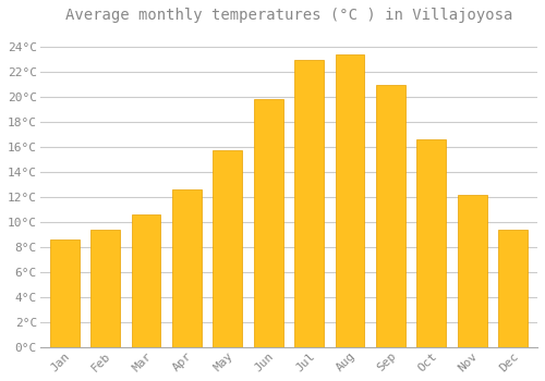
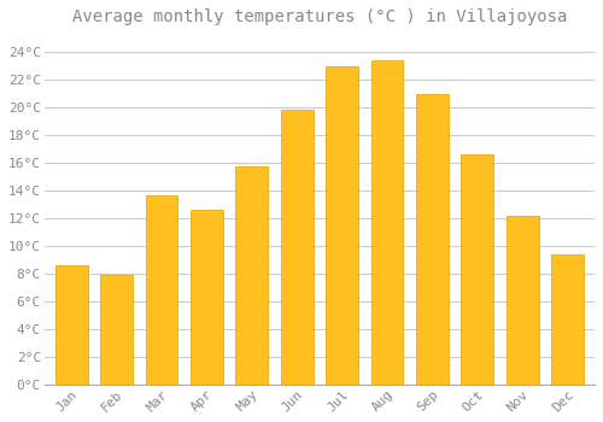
Feb: 9.4°C -> 7.9°C
Mar: 10.6°C -> 13.7°C
